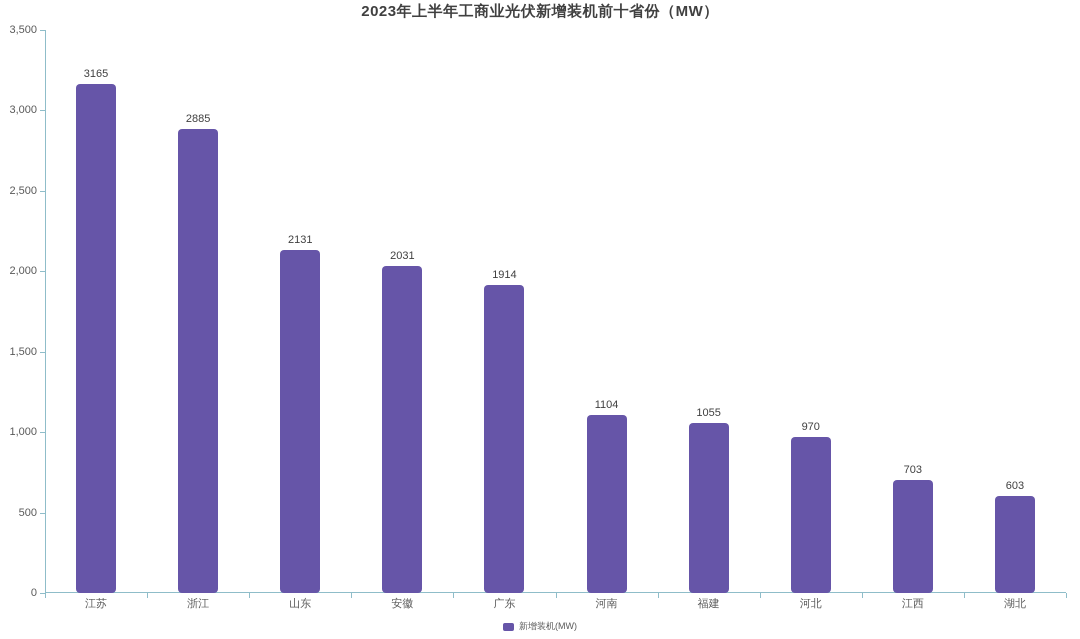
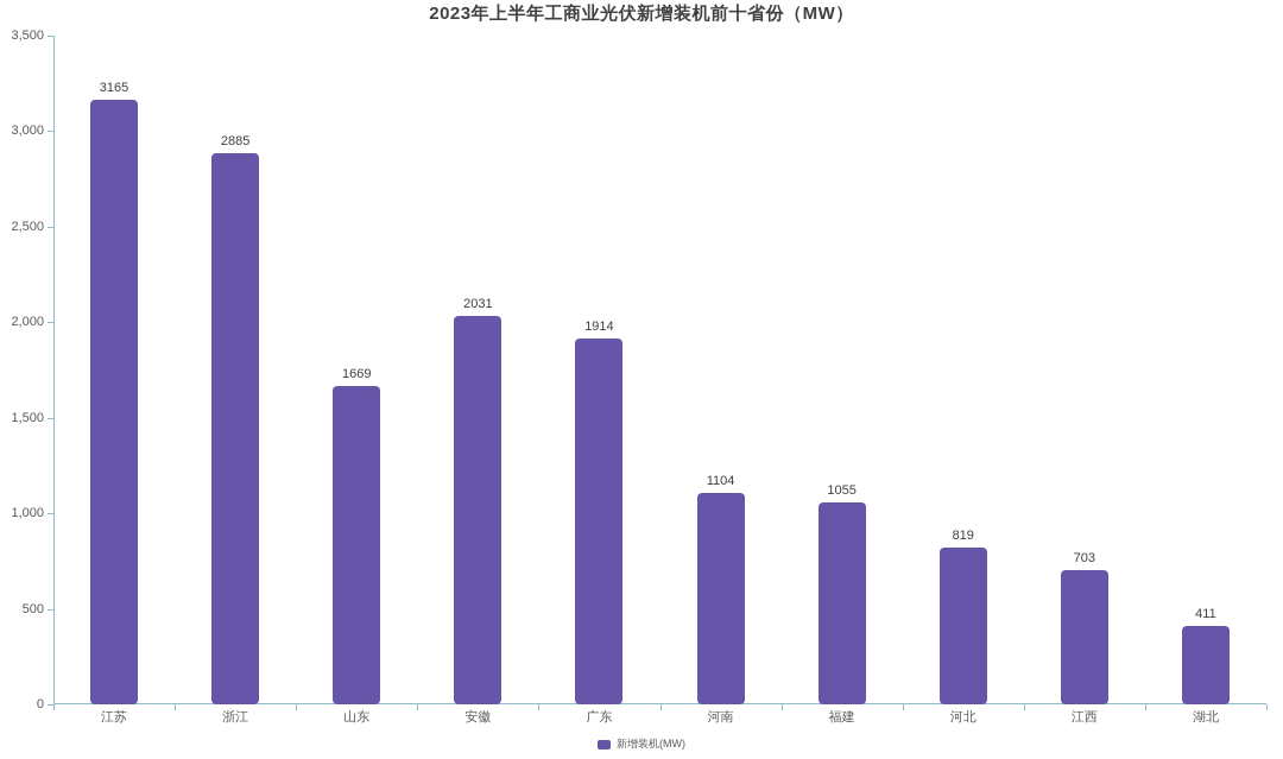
山东: 2131 -> 1669
河北: 970 -> 819
湖北: 603 -> 411
